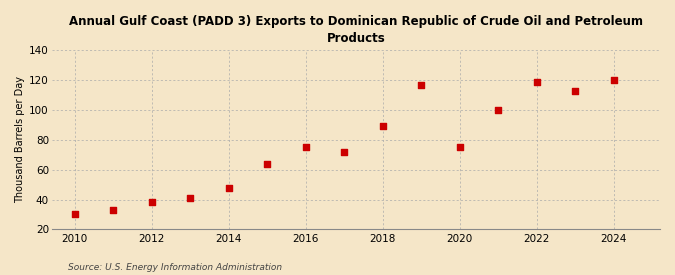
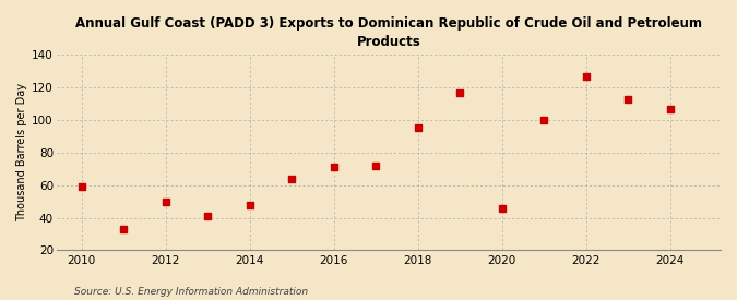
2010: 30 -> 59
2012: 38 -> 50
2016: 75 -> 71
2018: 89 -> 95
2020: 75 -> 46
2022: 119 -> 127
2024: 120 -> 107
